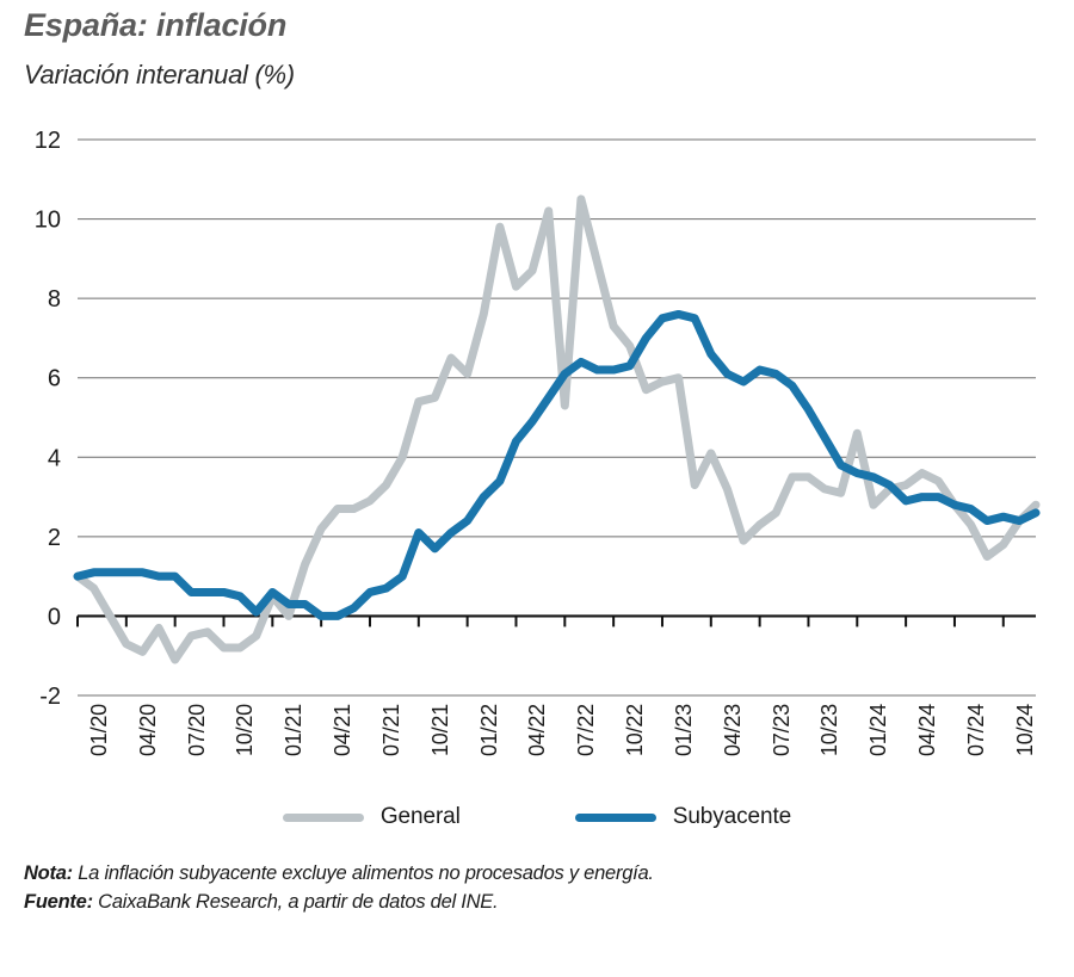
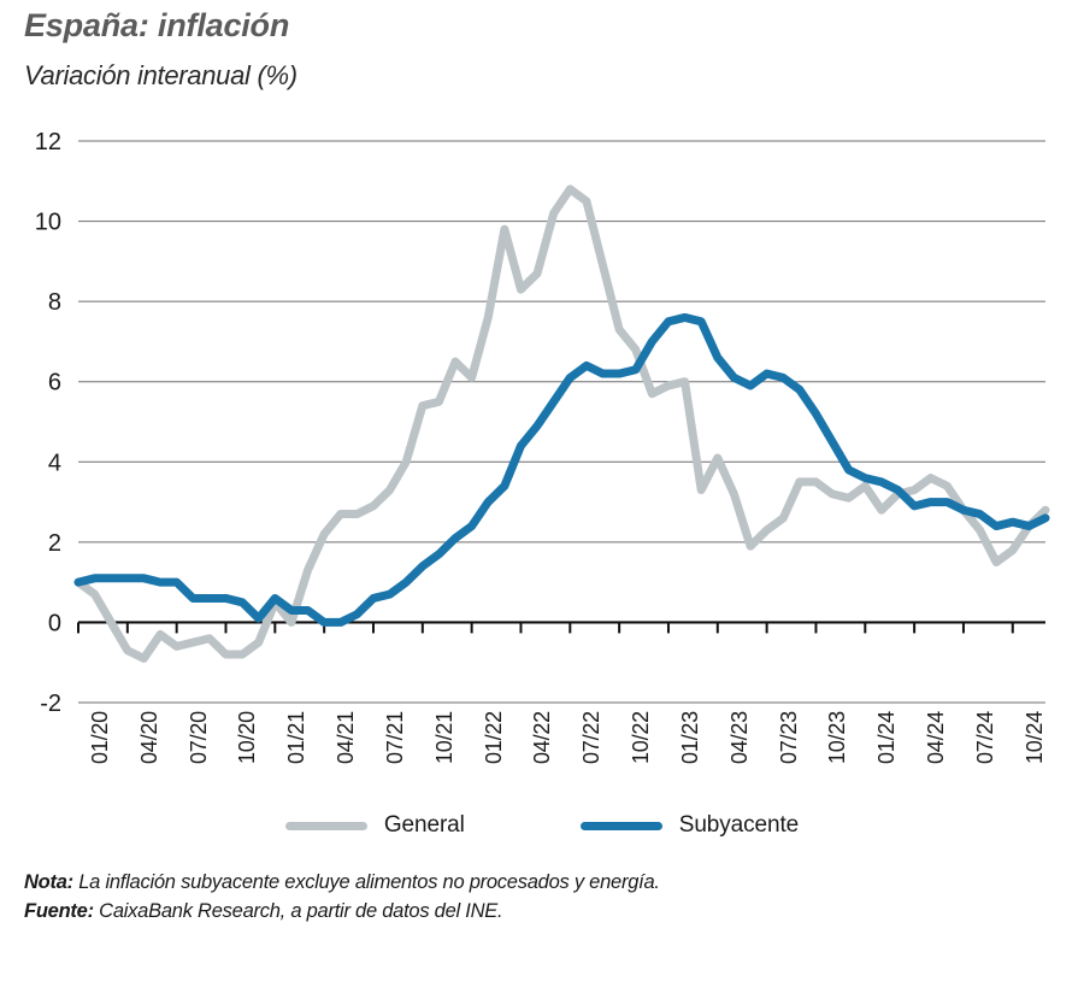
General/07/20: -1.1 -> -0.6
Subyacente/10/21: 2.1 -> 1.4
General/07/22: 5.3 -> 10.8
General/01/24: 4.6 -> 3.4
